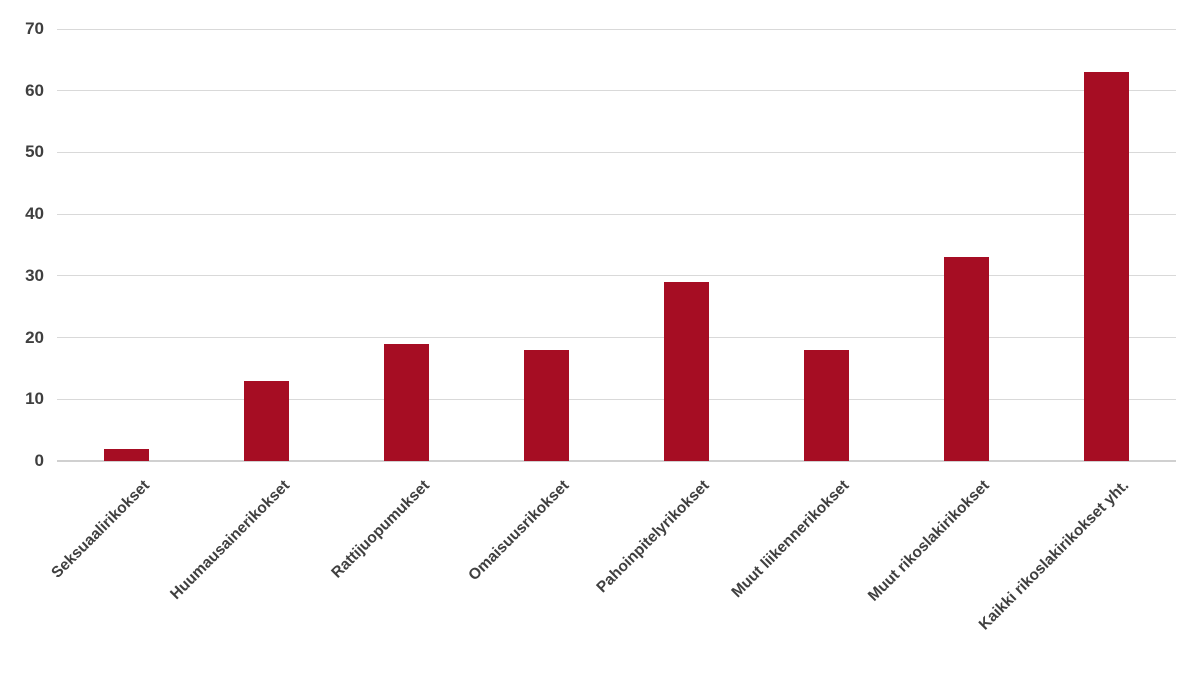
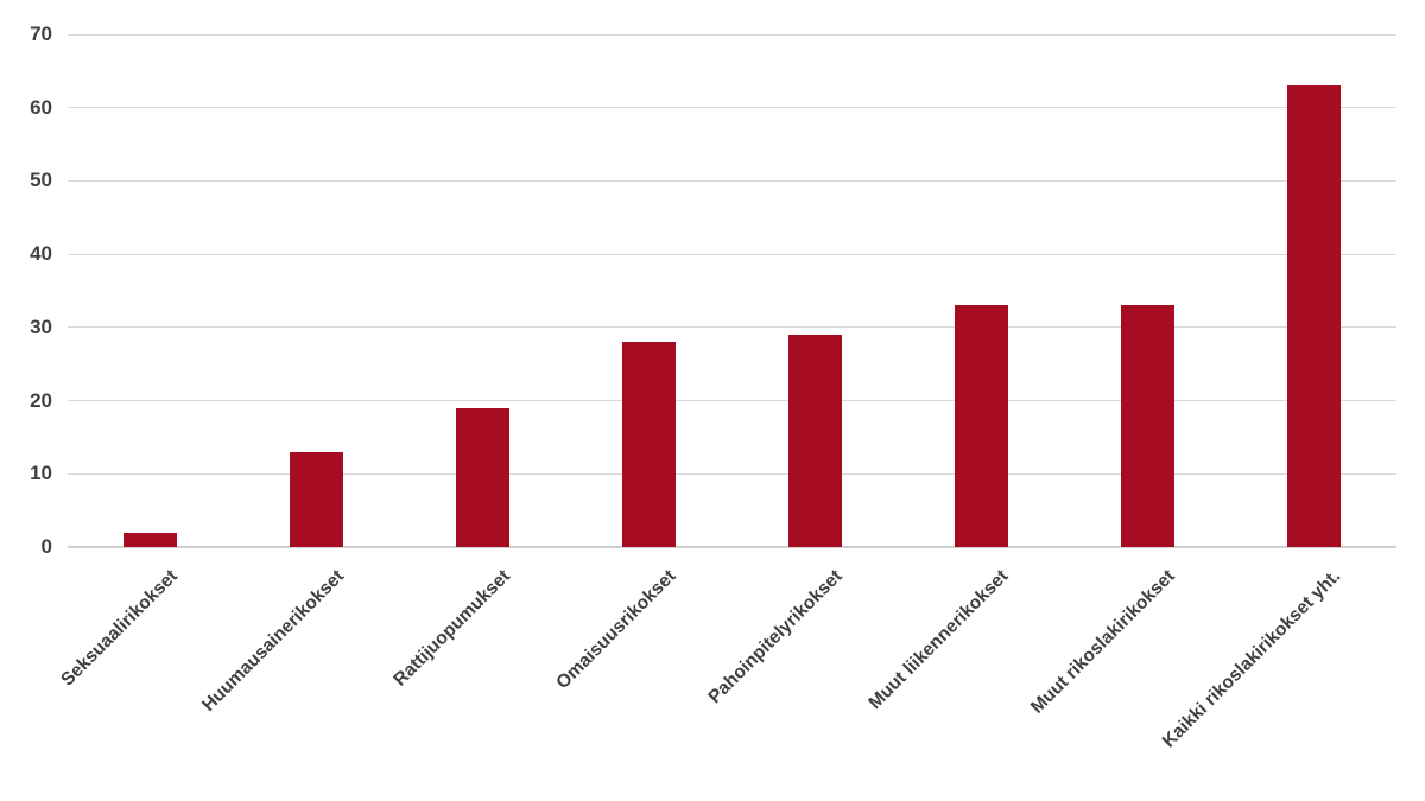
Omaisuusrikokset: 18 -> 28
Muut liikennerikokset: 18 -> 33
